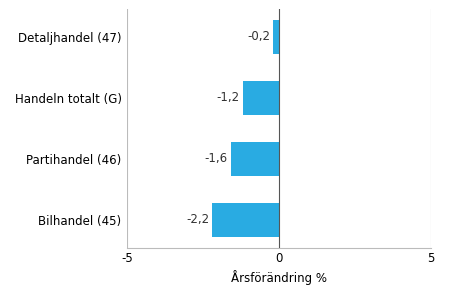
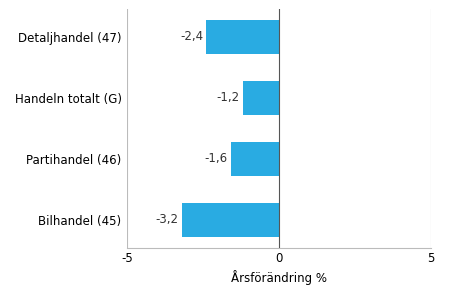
Detaljhandel (47): -0,2 -> -2,4
Bilhandel (45): -2,2 -> -3,2
